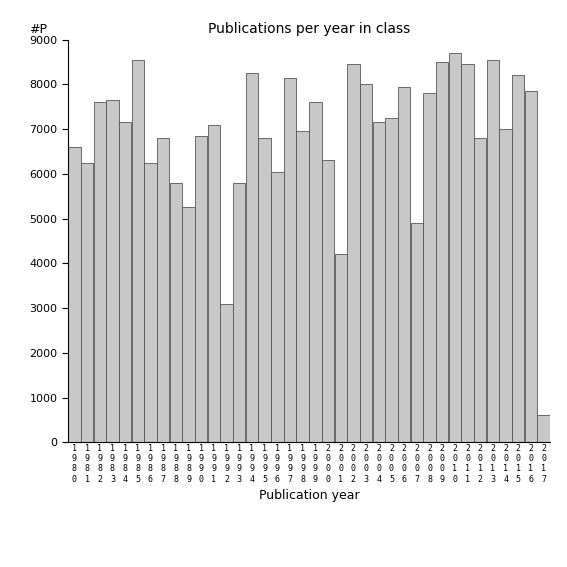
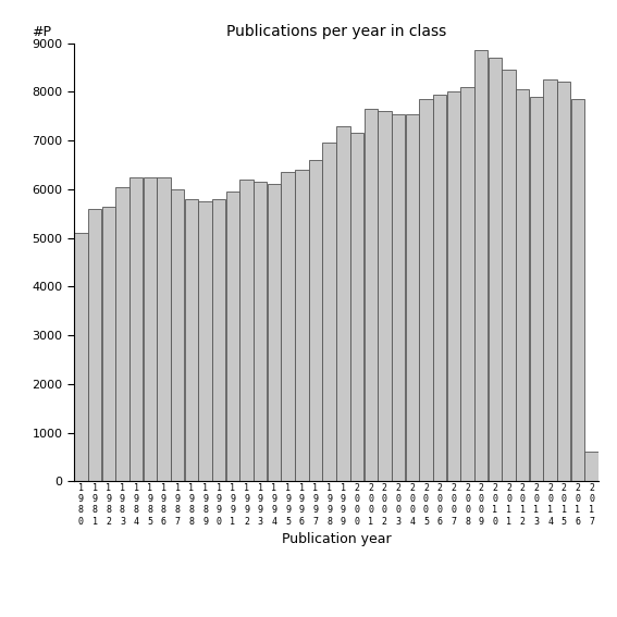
1 9 8 0: 6600 -> 5100
1 9 8 1: 6250 -> 5600
1 9 8 2: 7600 -> 5650
1 9 8 3: 7650 -> 6050
1 9 8 4: 7150 -> 6250
1 9 8 5: 8550 -> 6250
1 9 8 7: 6800 -> 6000
1 9 8 9: 5250 -> 5750
1 9 9 0: 6850 -> 5800
1 9 9 1: 7100 -> 5950
1 9 9 2: 3100 -> 6200
1 9 9 3: 5800 -> 6150
1 9 9 4: 8250 -> 6100
1 9 9 5: 6800 -> 6350
1 9 9 6: 6050 -> 6400
1 9 9 7: 8150 -> 6600
1 9 9 9: 7600 -> 7300
2 0 0 0: 6300 -> 7150
2 0 0 1: 4200 -> 7650
2 0 0 2: 8450 -> 7600
2 0 0 3: 8000 -> 7550
2 0 0 4: 7150 -> 7550
2 0 0 5: 7250 -> 7850
2 0 0 7: 4900 -> 8000
2 0 0 8: 7800 -> 8100
2 0 0 9: 8500 -> 8850
2 0 1 2: 6800 -> 8050
2 0 1 3: 8550 -> 7900
2 0 1 4: 7000 -> 8250
